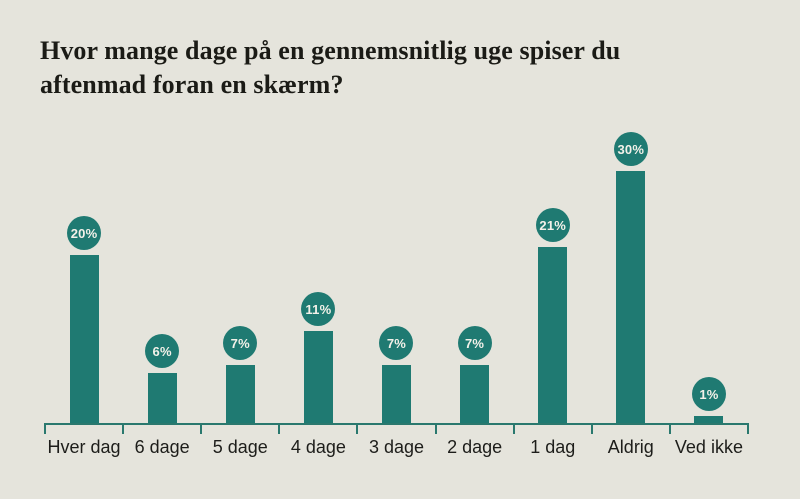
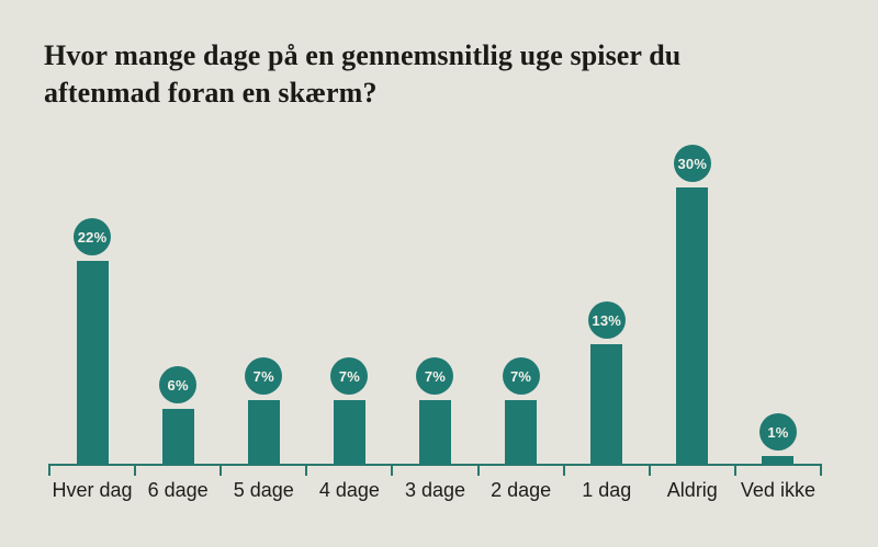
Hver dag: 20% -> 22%
4 dage: 11% -> 7%
1 dag: 21% -> 13%
